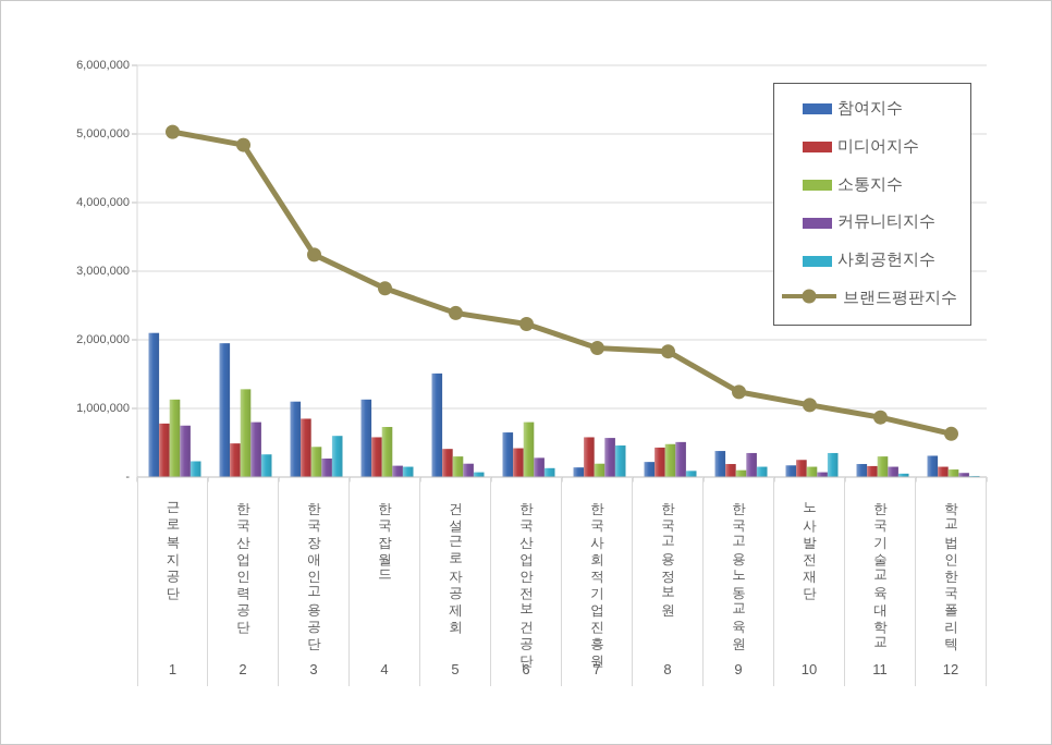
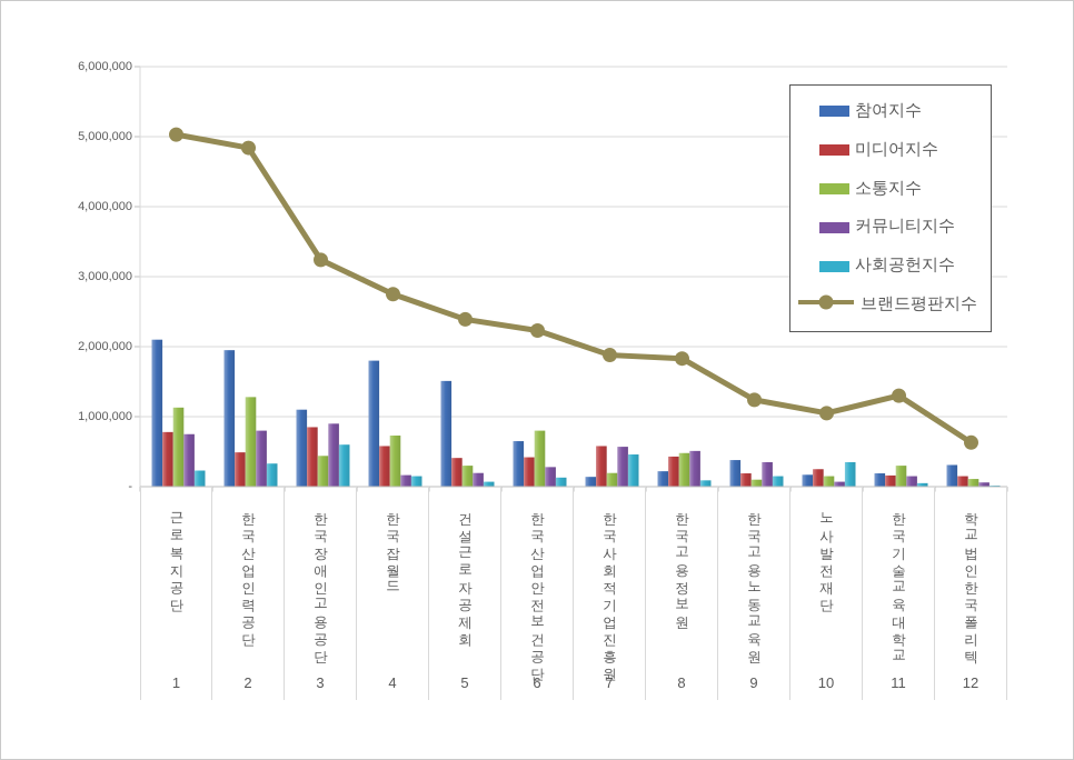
커뮤니티지수/한국장애인고용공단: 300000 -> 900000
참여지수/한국잡월드: 1100000 -> 1800000
브랜드평판지수/한국기술교육대학교: 900000 -> 1300000
